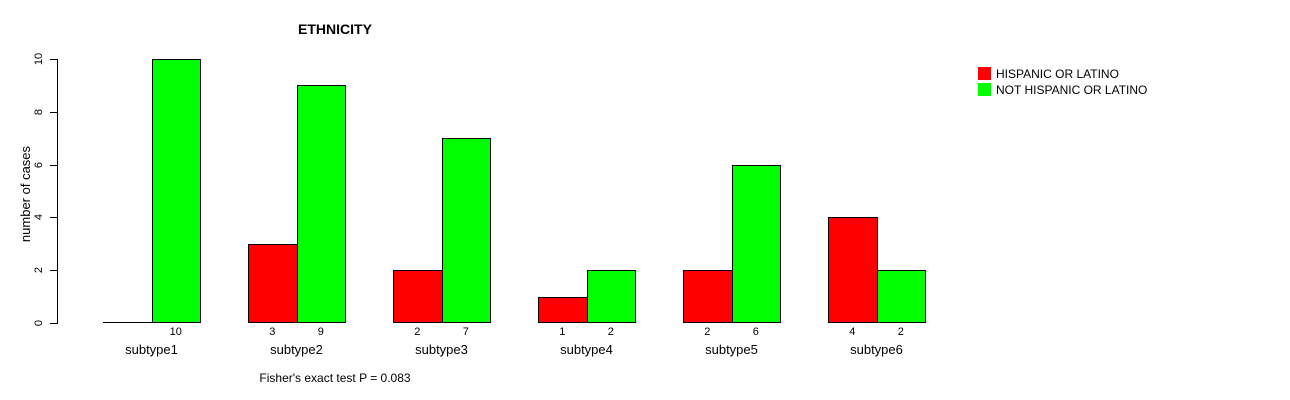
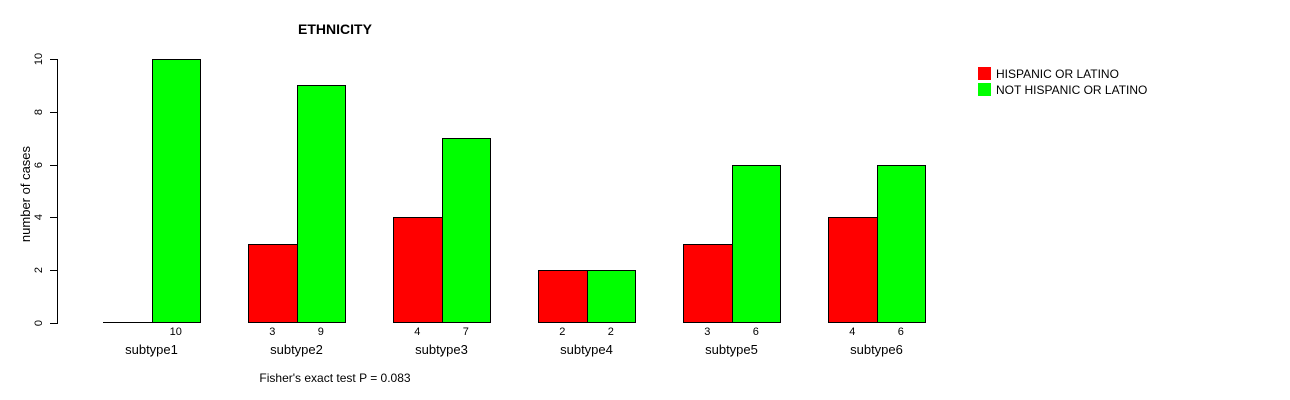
HISPANIC OR LATINO/subtype3: 2 -> 4
HISPANIC OR LATINO/subtype4: 1 -> 2
HISPANIC OR LATINO/subtype5: 2 -> 3
NOT HISPANIC OR LATINO/subtype6: 2 -> 6
